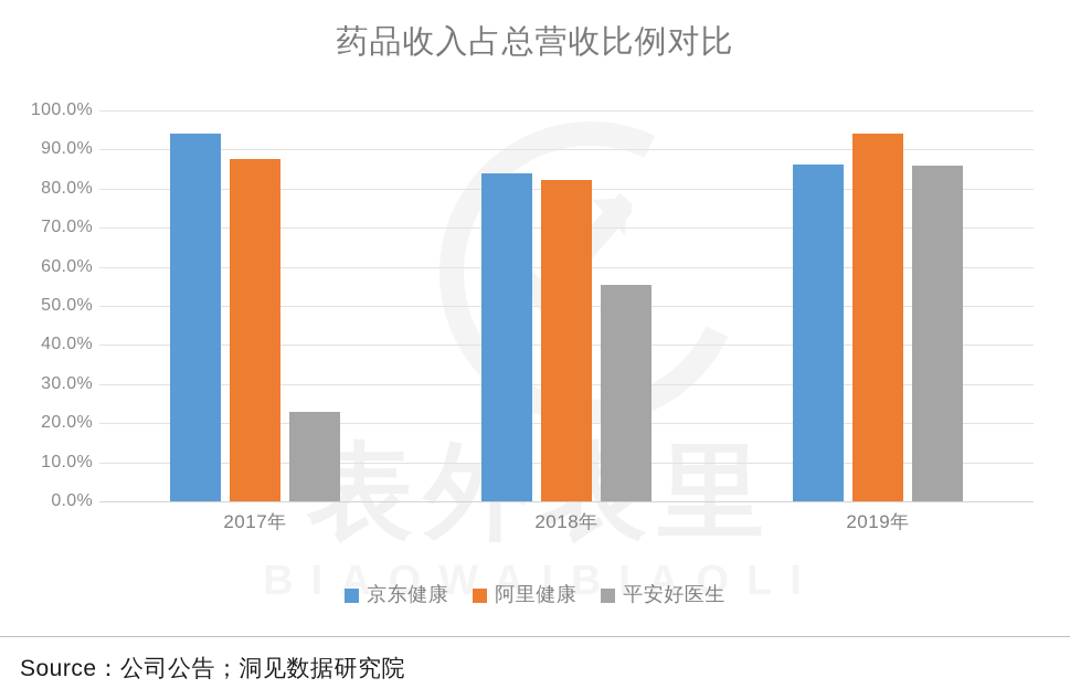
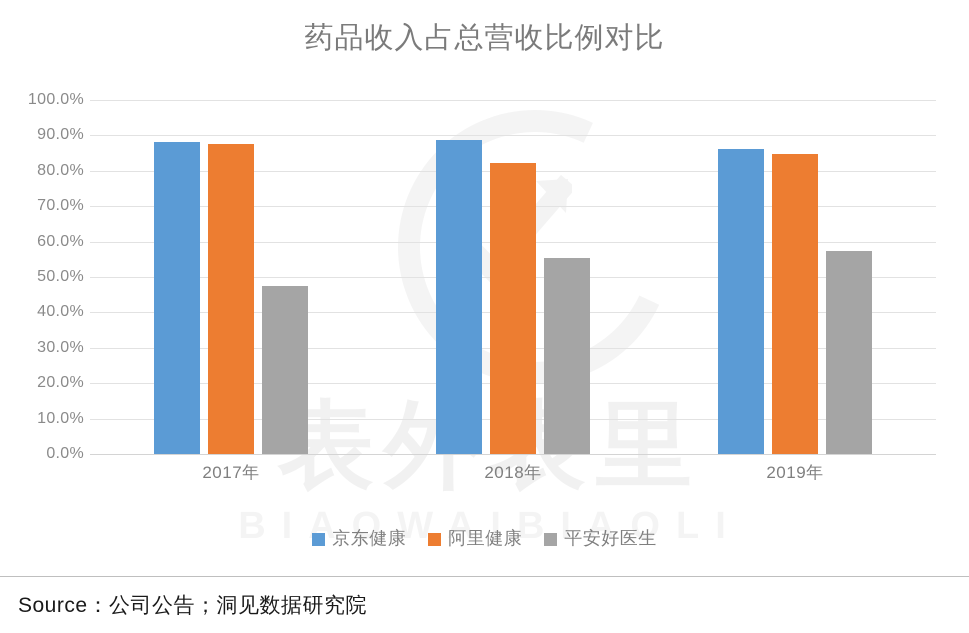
京东健康/2017年: 94% -> 88%
平安好医生/2017年: 23% -> 48%
京东健康/2018年: 84% -> 89%
阿里健康/2019年: 94% -> 85%
平安好医生/2019年: 86% -> 57%
